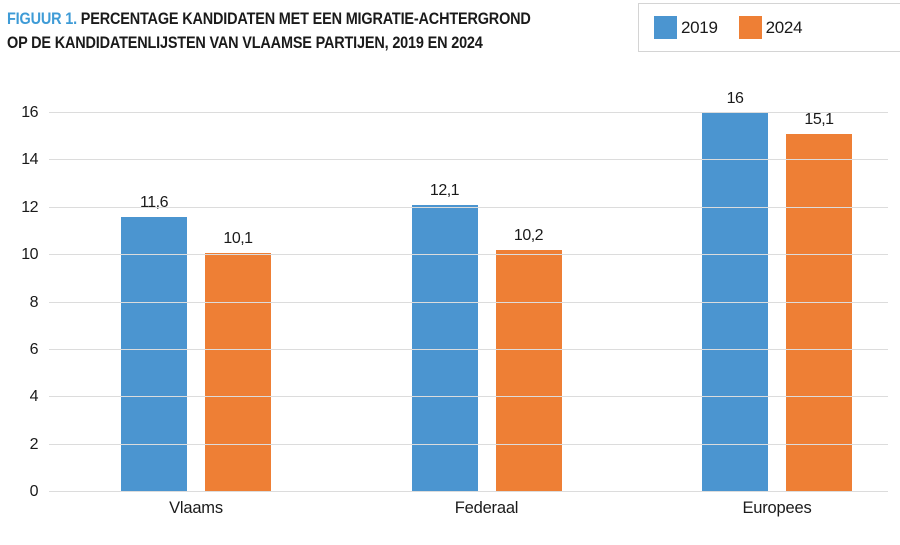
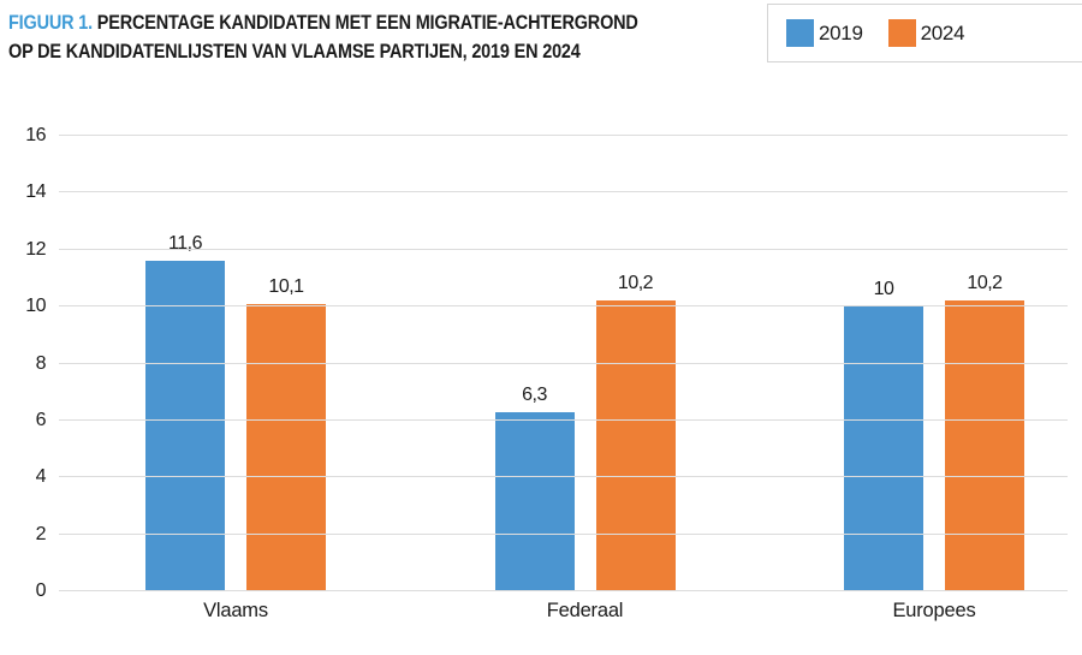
2019/Federaal: 12,1 -> 6,3
2019/Europees: 16 -> 10
2024/Europees: 15,1 -> 10,2
